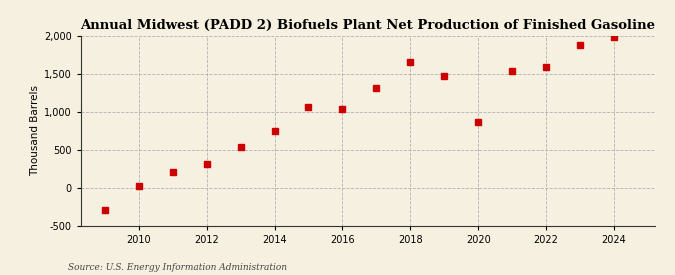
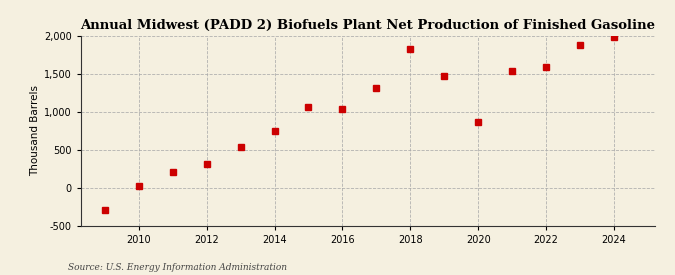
2018: 1,660 -> 1,830
